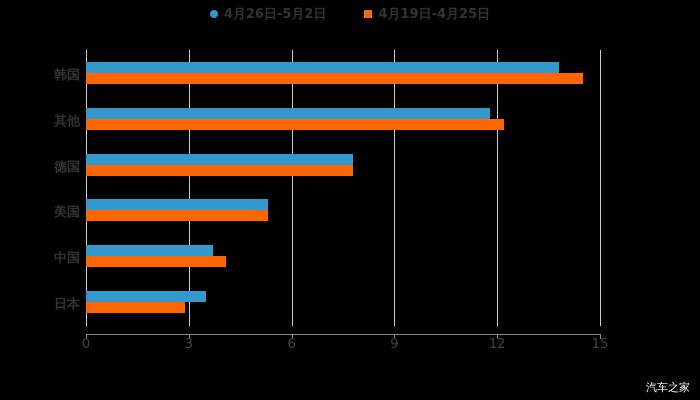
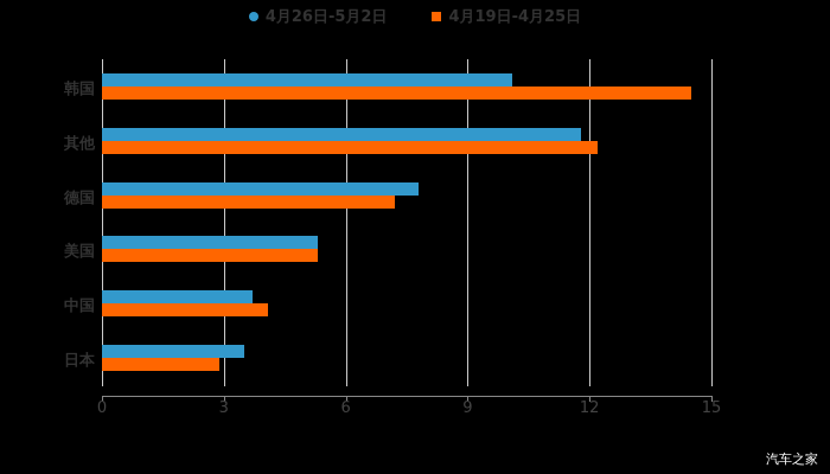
4月26日-5月2日/韩国: 13.8 -> 10.1
4月19日-4月25日/德国: 7.8 -> 7.2
